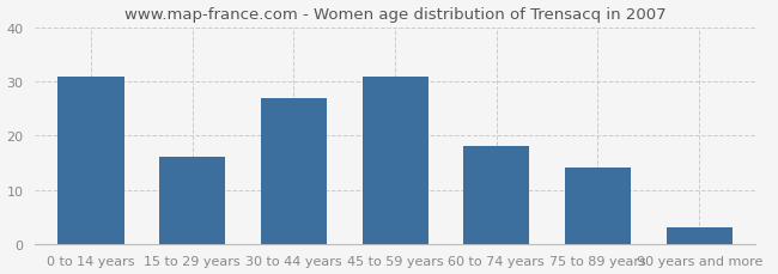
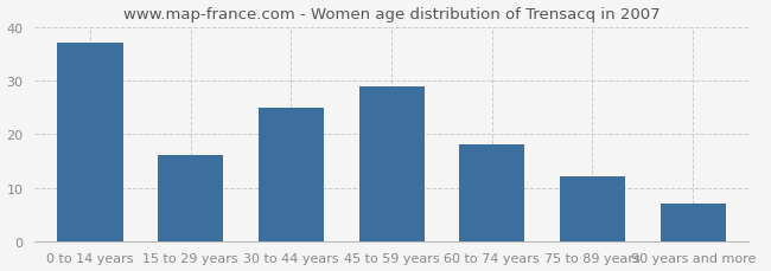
0 to 14 years: 31 -> 37
30 to 44 years: 27 -> 25
45 to 59 years: 31 -> 29
75 to 89 years: 14 -> 12
90 years and more: 3 -> 7
